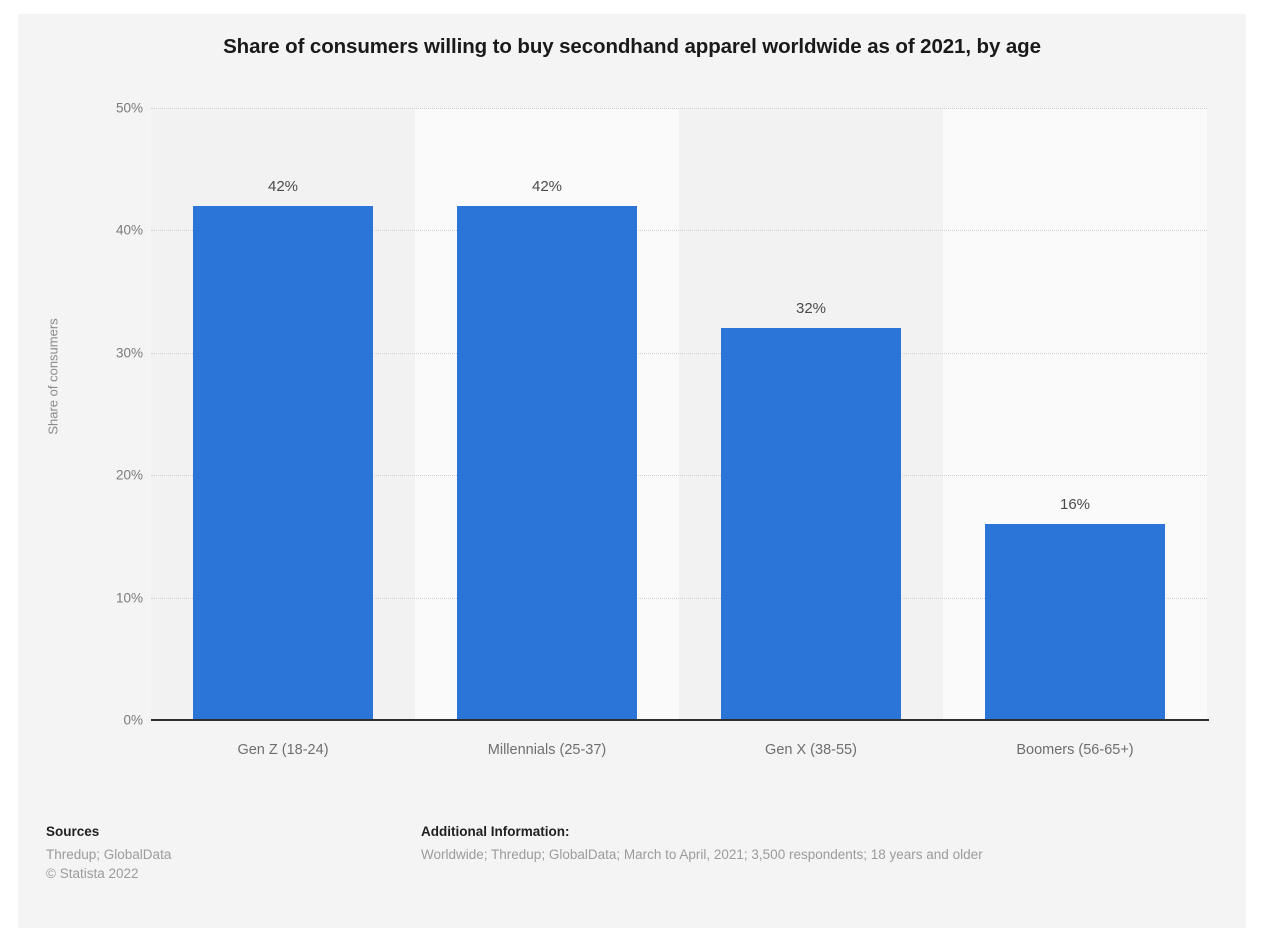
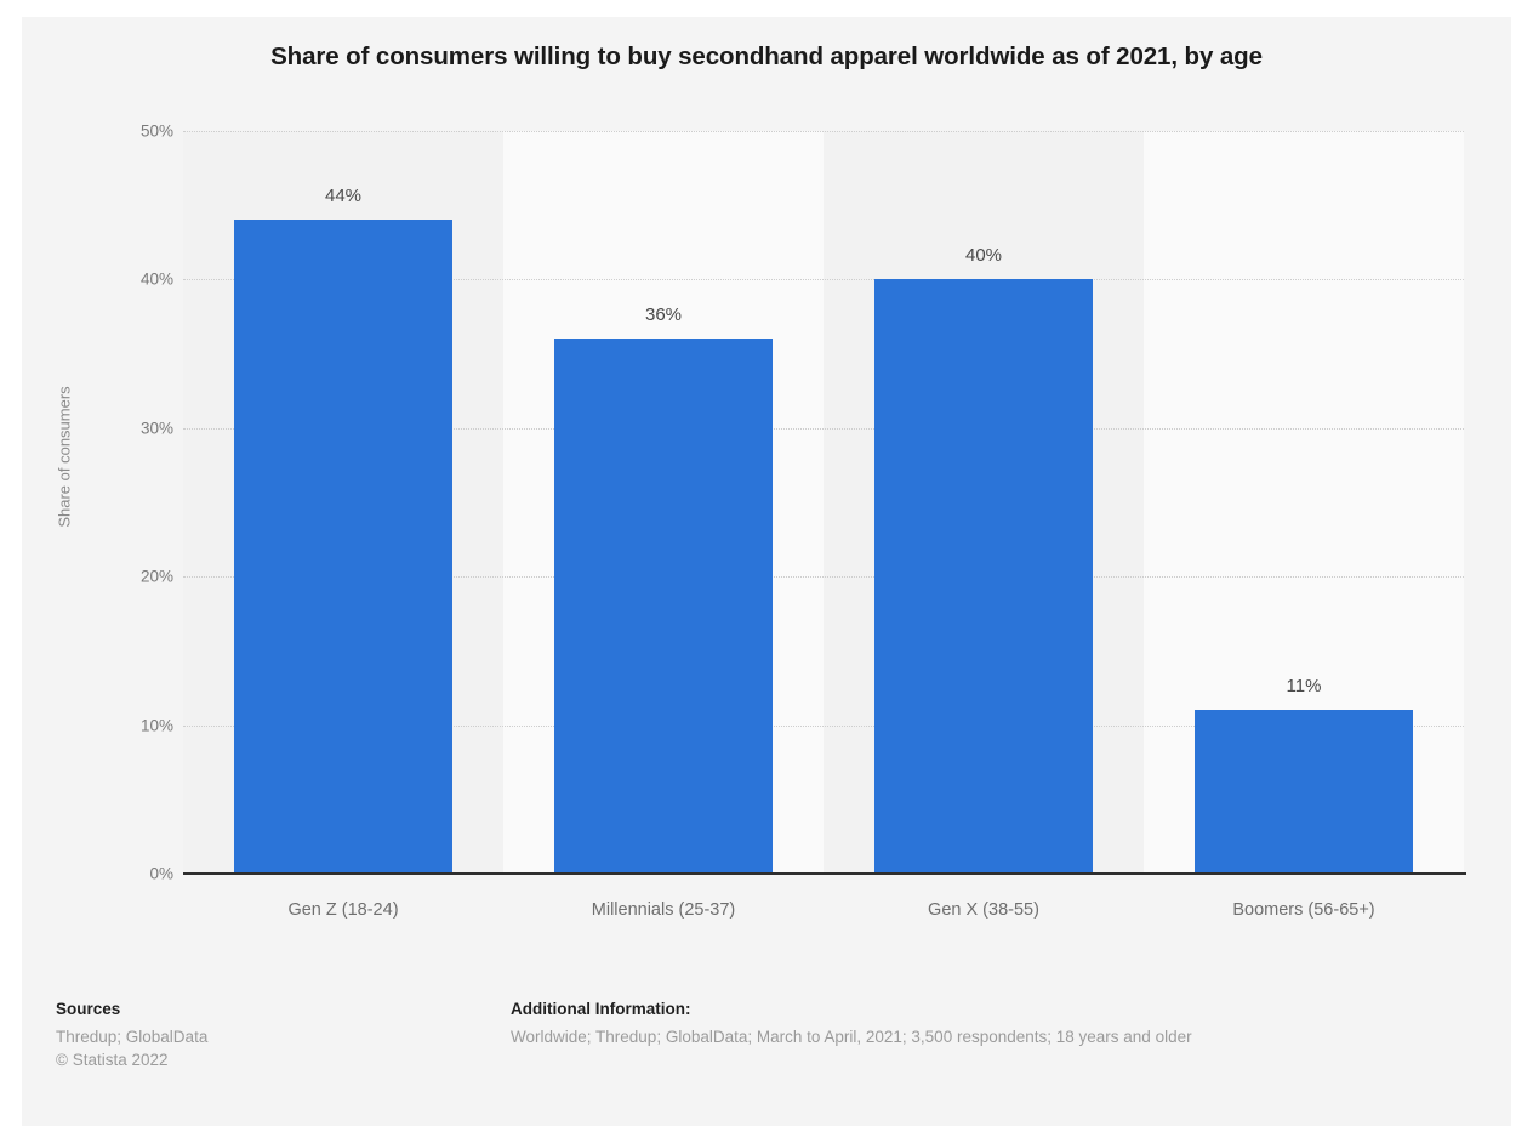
Gen Z (18-24): 42% -> 44%
Millennials (25-37): 42% -> 36%
Gen X (38-55): 32% -> 40%
Boomers (56-65+): 16% -> 11%
